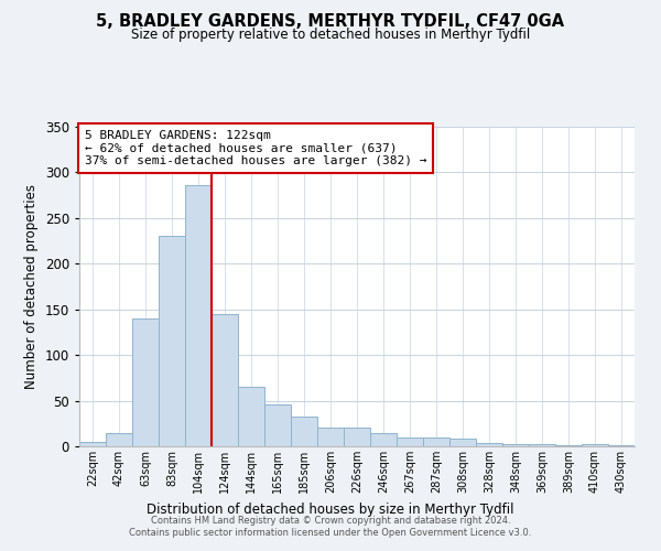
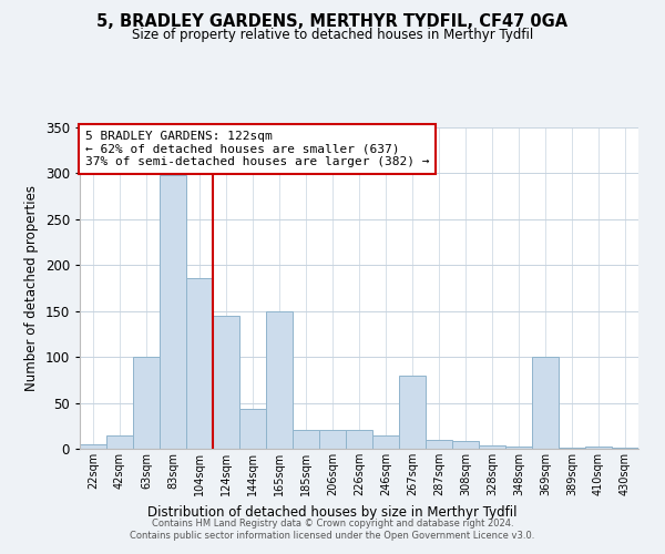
63sqm: 140 -> 100
83sqm: 231 -> 298
104sqm: 286 -> 186
144sqm: 65 -> 44
165sqm: 46 -> 150
185sqm: 32 -> 20
267sqm: 10 -> 80
369sqm: 3 -> 100
